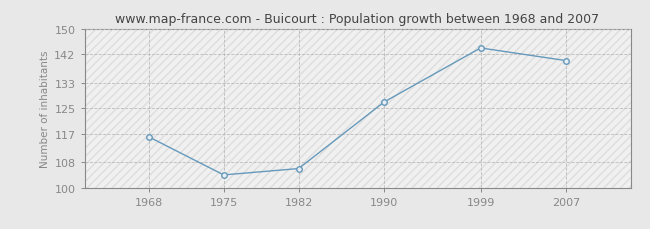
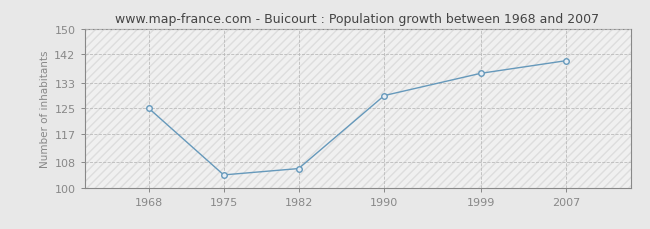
1968: 116 -> 125
1990: 127 -> 129
1999: 144 -> 136
